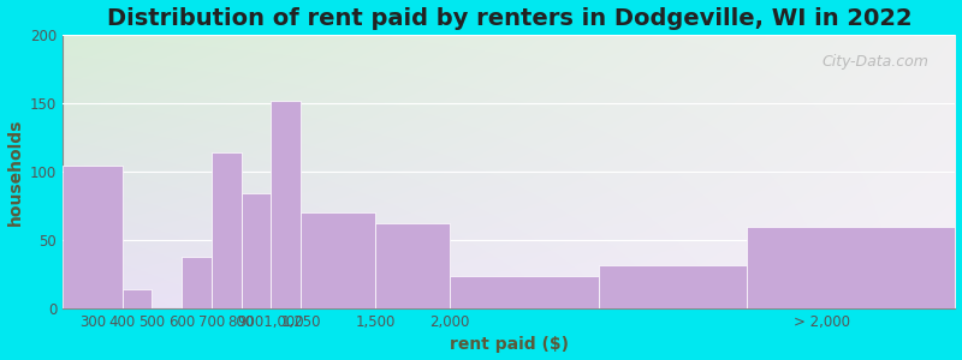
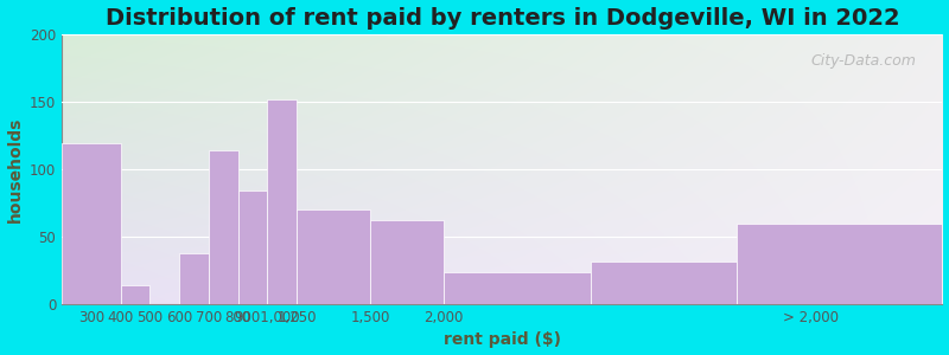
300: 104 -> 119
